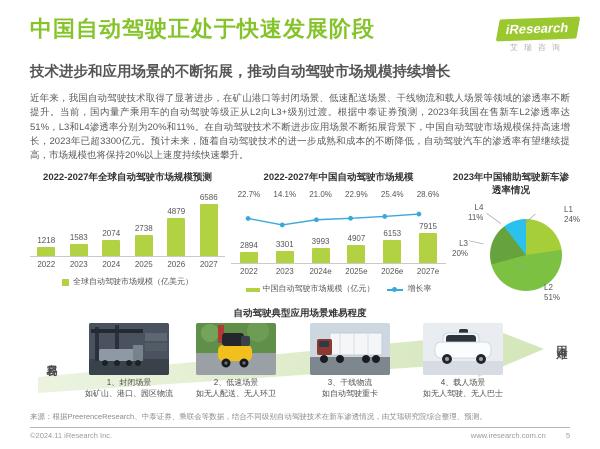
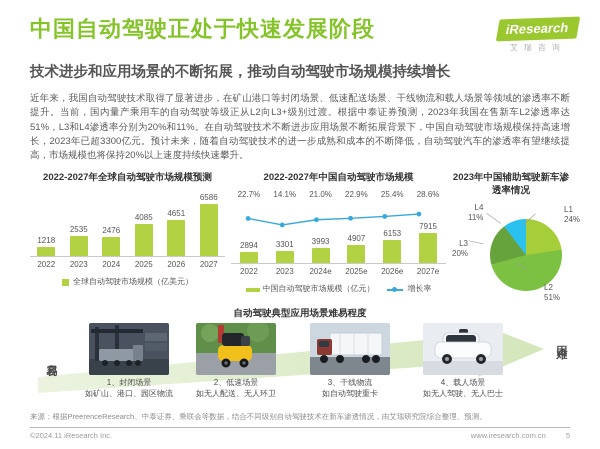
2022-2027年全球自动驾驶市场规模预测/2023: 1583 -> 2535
2022-2027年全球自动驾驶市场规模预测/2024: 2074 -> 2476
2022-2027年全球自动驾驶市场规模预测/2025: 2738 -> 4085
2022-2027年全球自动驾驶市场规模预测/2026: 4879 -> 4651
